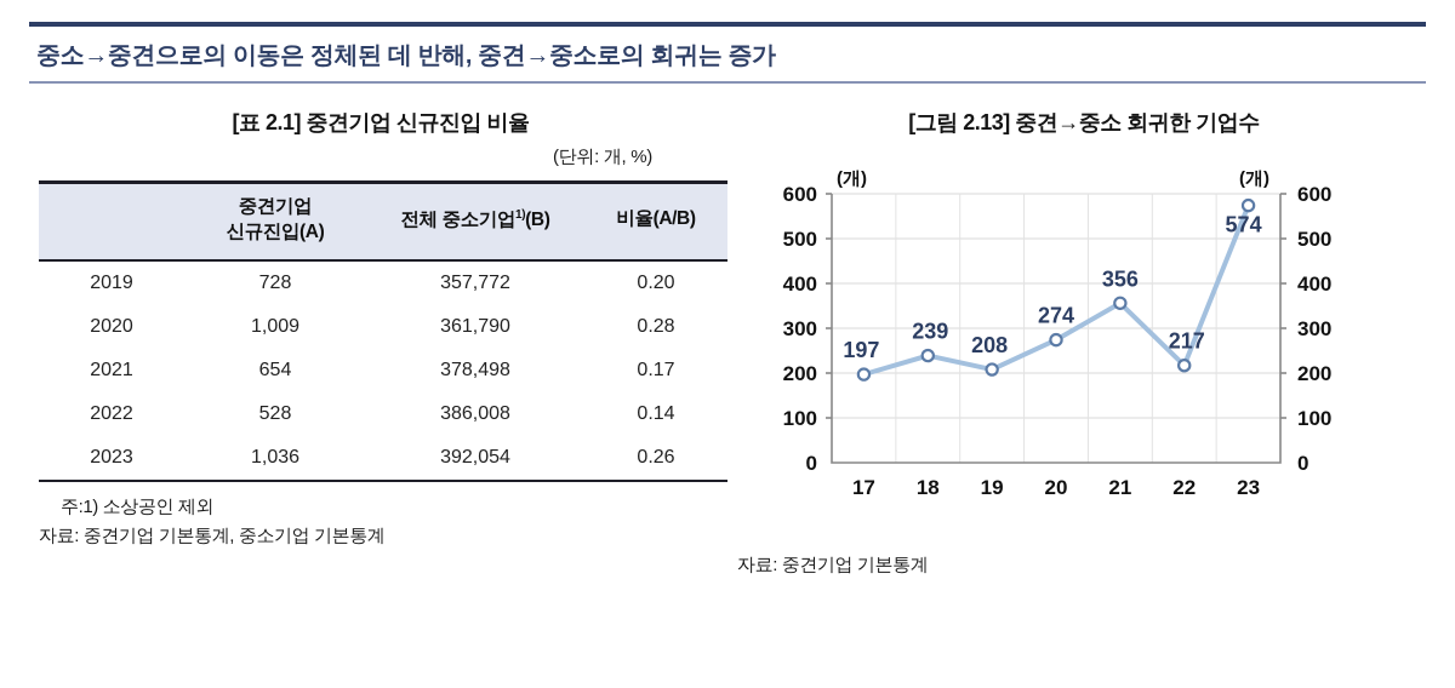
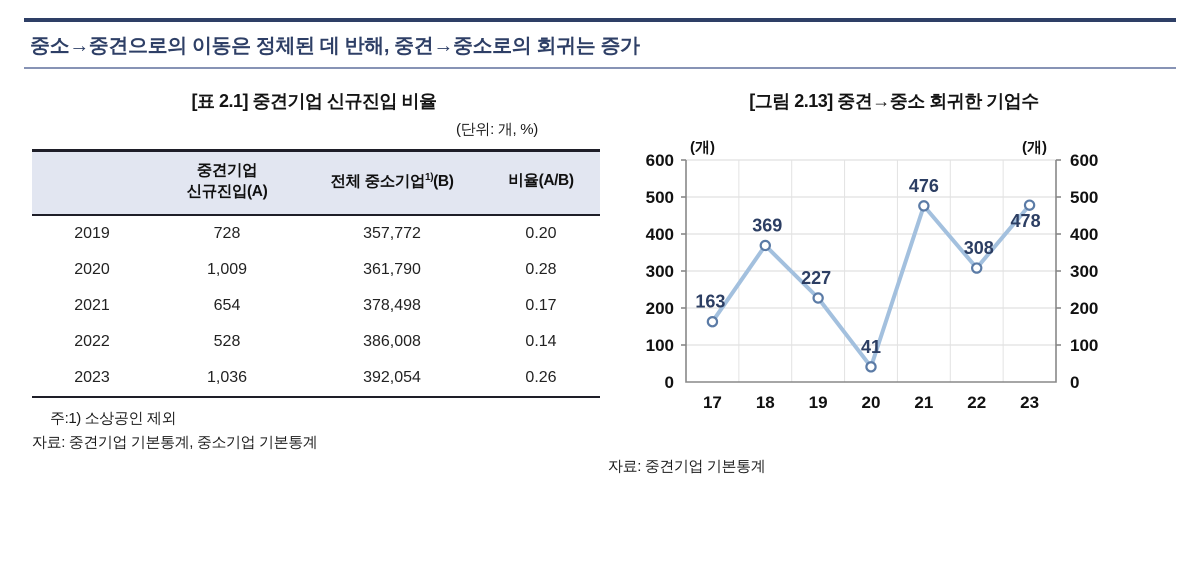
17: 197 -> 163
18: 239 -> 369
19: 208 -> 227
20: 274 -> 41
21: 356 -> 476
22: 217 -> 308
23: 574 -> 478
